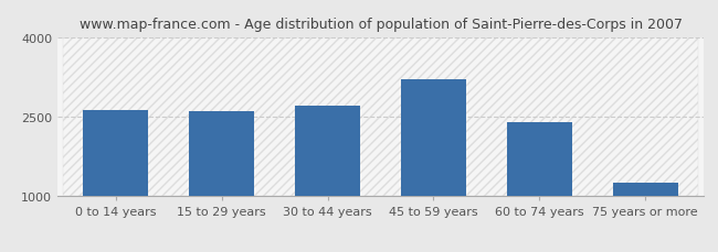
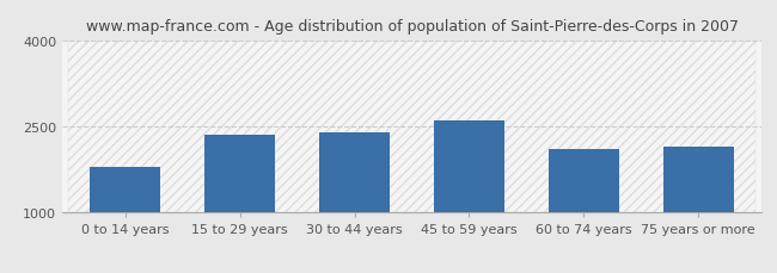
0 to 14 years: 2630 -> 1800
15 to 29 years: 2610 -> 2350
30 to 44 years: 2700 -> 2400
45 to 59 years: 3200 -> 2600
60 to 74 years: 2390 -> 2100
75 years or more: 1260 -> 2150
